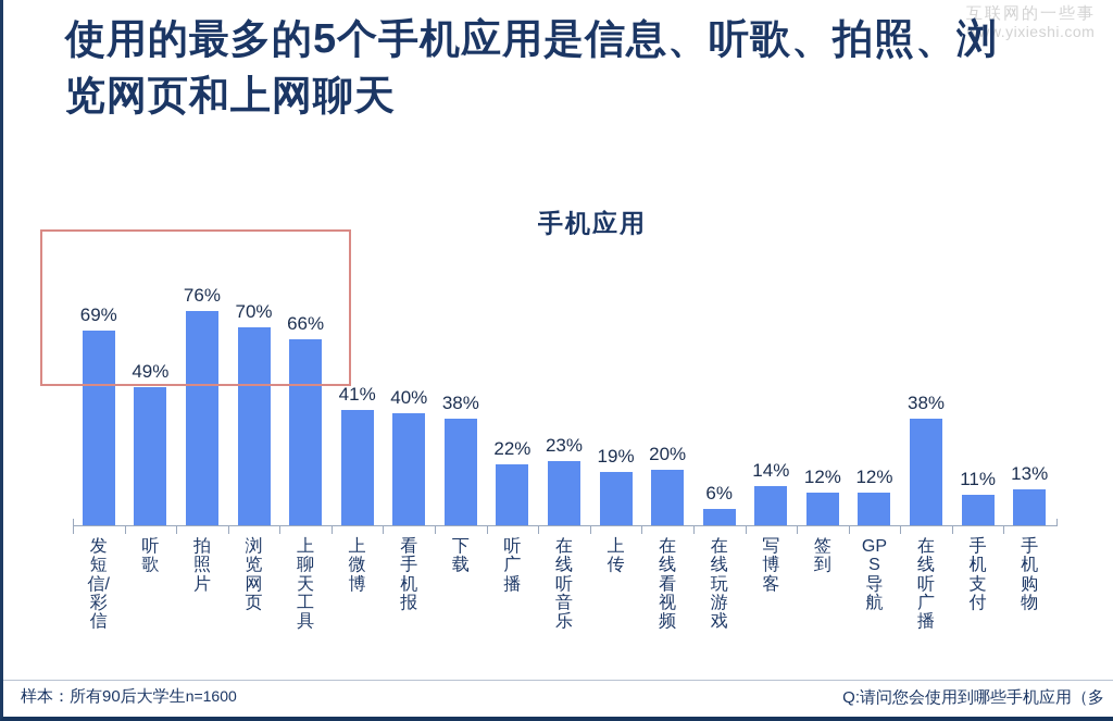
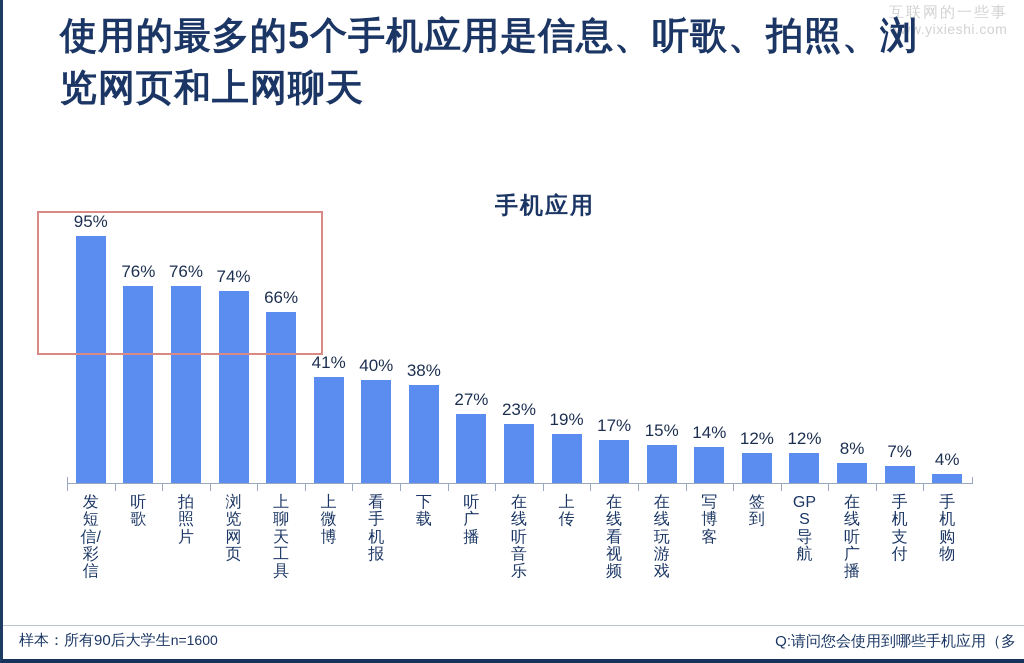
发短信/彩信: 69% -> 95%
听歌: 49% -> 76%
浏览网页: 70% -> 74%
听广播: 22% -> 27%
在线看视频: 20% -> 17%
在线玩游戏: 6% -> 15%
在线听广播: 38% -> 8%
手机支付: 11% -> 7%
手机购物: 13% -> 4%
